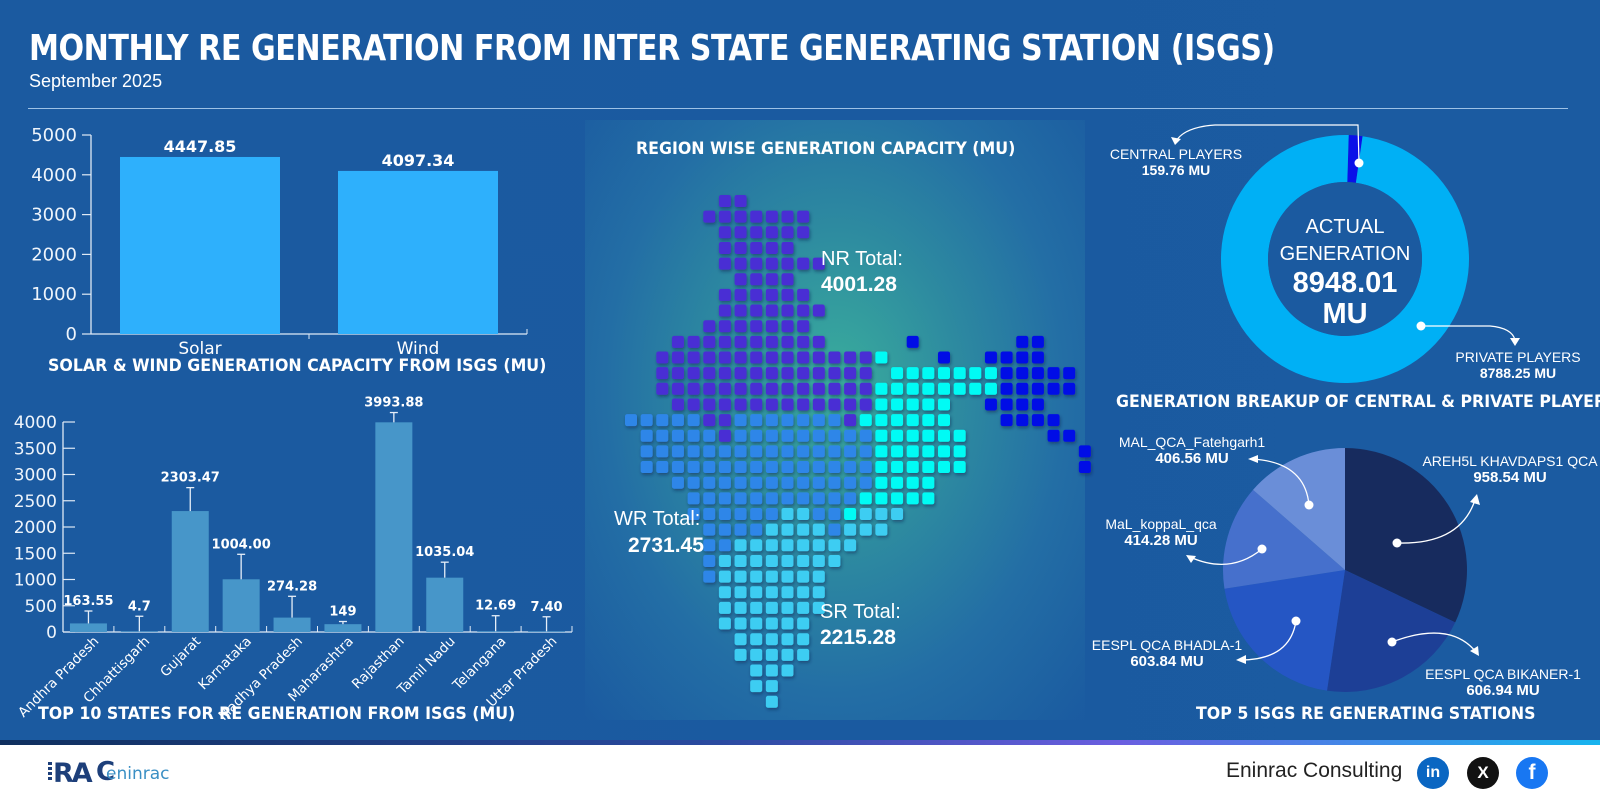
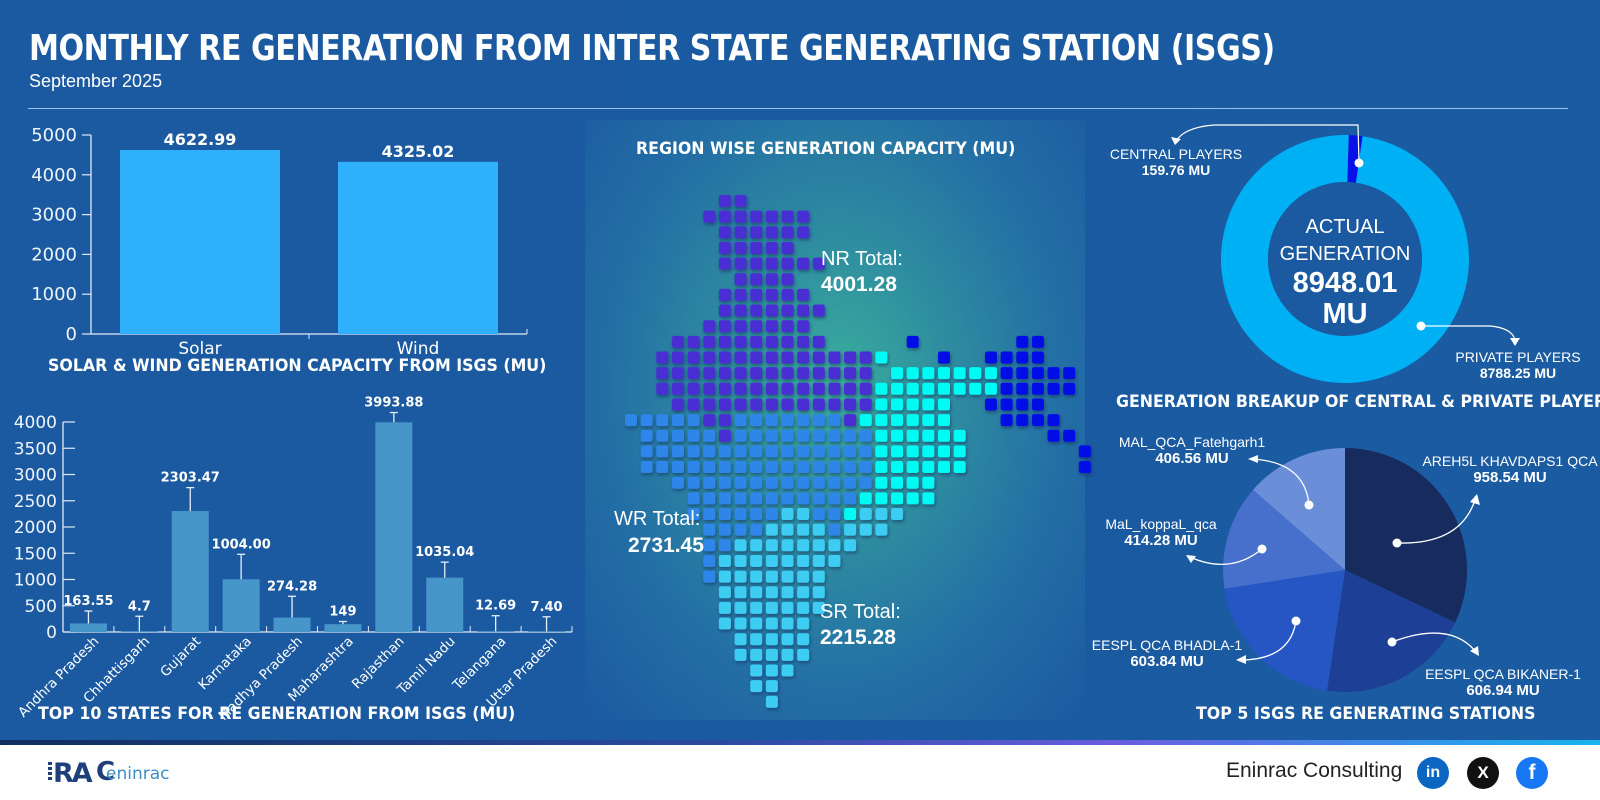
SOLAR & WIND GENERATION CAPACITY FROM ISGS (MU)/Solar: 4447.85 -> 4622.99
SOLAR & WIND GENERATION CAPACITY FROM ISGS (MU)/Wind: 4097.34 -> 4325.02
